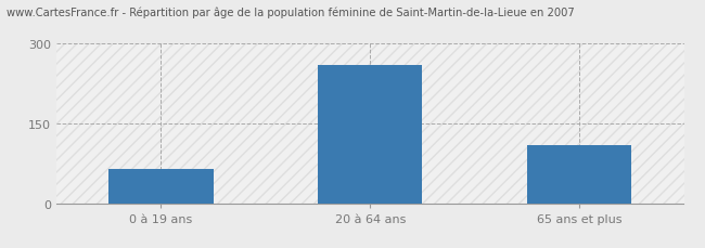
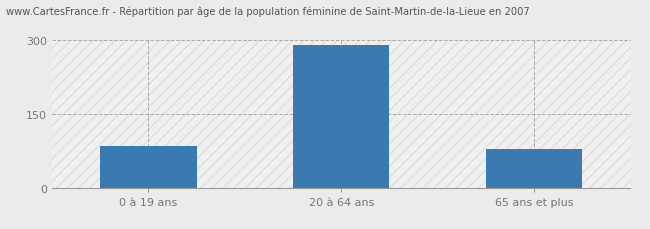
0 à 19 ans: 65 -> 85
20 à 64 ans: 260 -> 290
65 ans et plus: 110 -> 78
